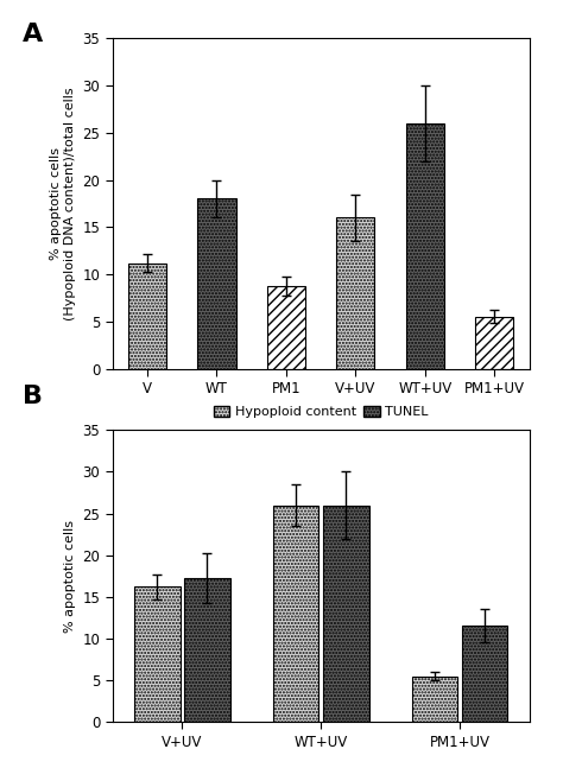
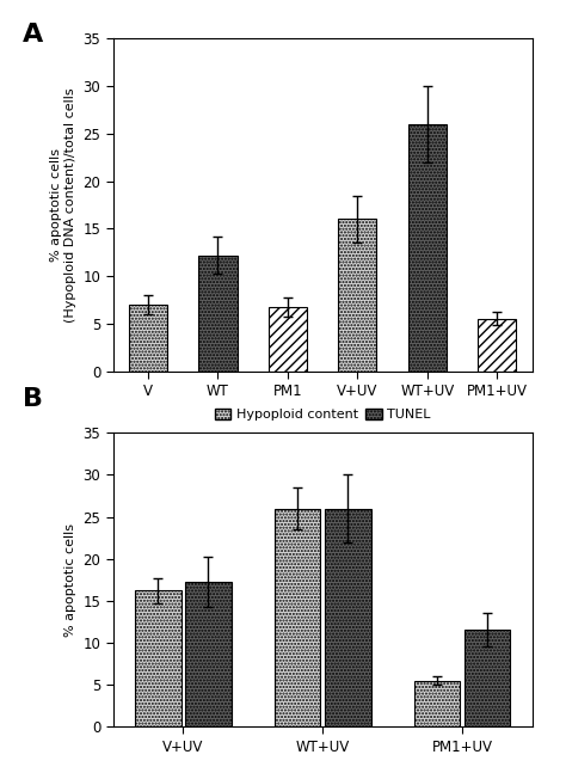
V: 11.2 -> 7.0
WT: 18.0 -> 12.2
PM1: 8.8 -> 6.7
